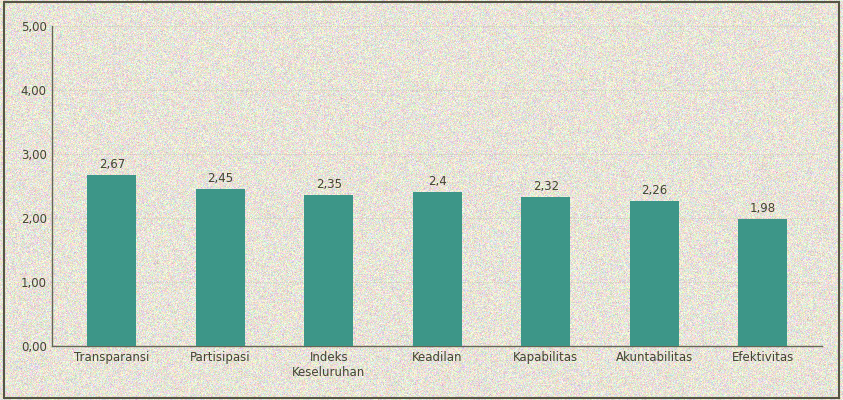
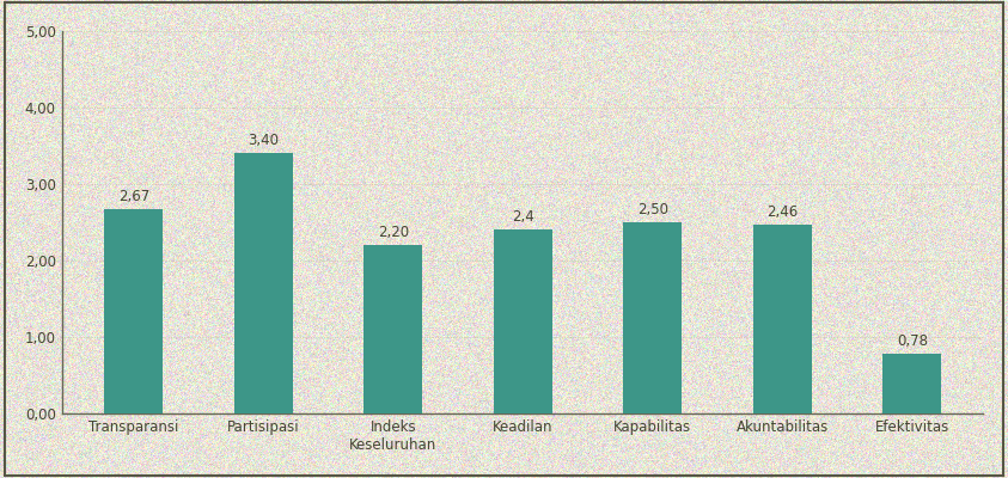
Partisipasi: 2,45 -> 3,40
Indeks Keseluruhan: 2,35 -> 2,20
Kapabilitas: 2,32 -> 2,50
Akuntabilitas: 2,26 -> 2,46
Efektivitas: 1,98 -> 0,78
